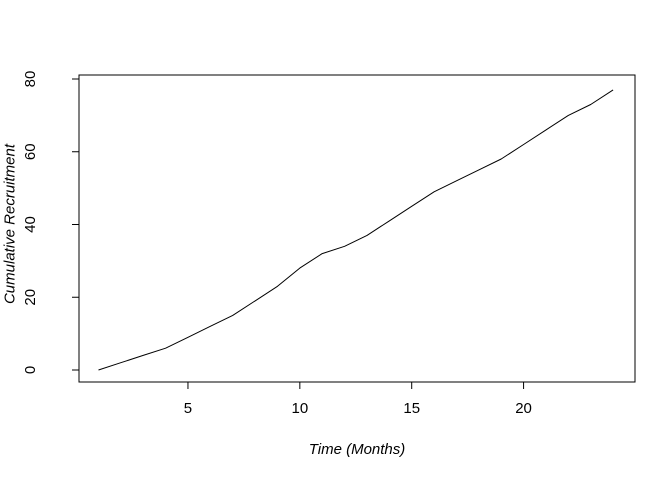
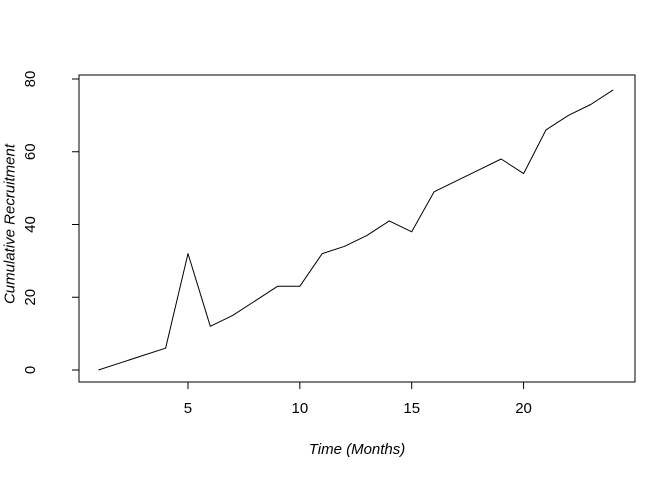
5: 9 -> 32
10: 28 -> 23
15: 45 -> 38
20: 62 -> 54
